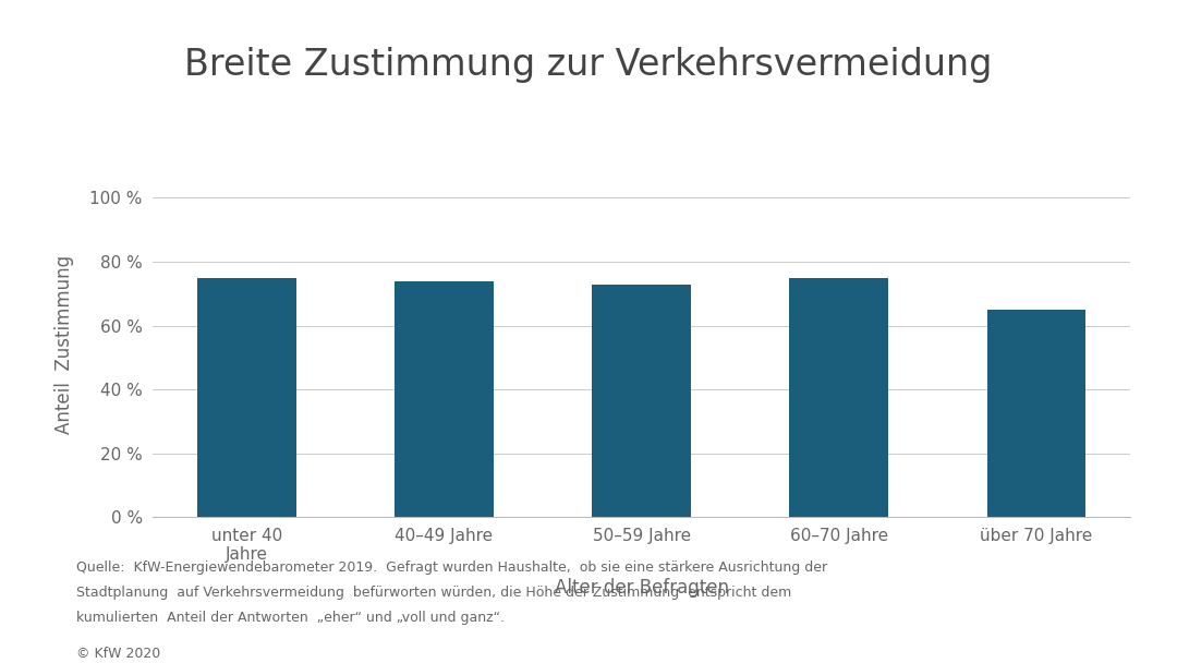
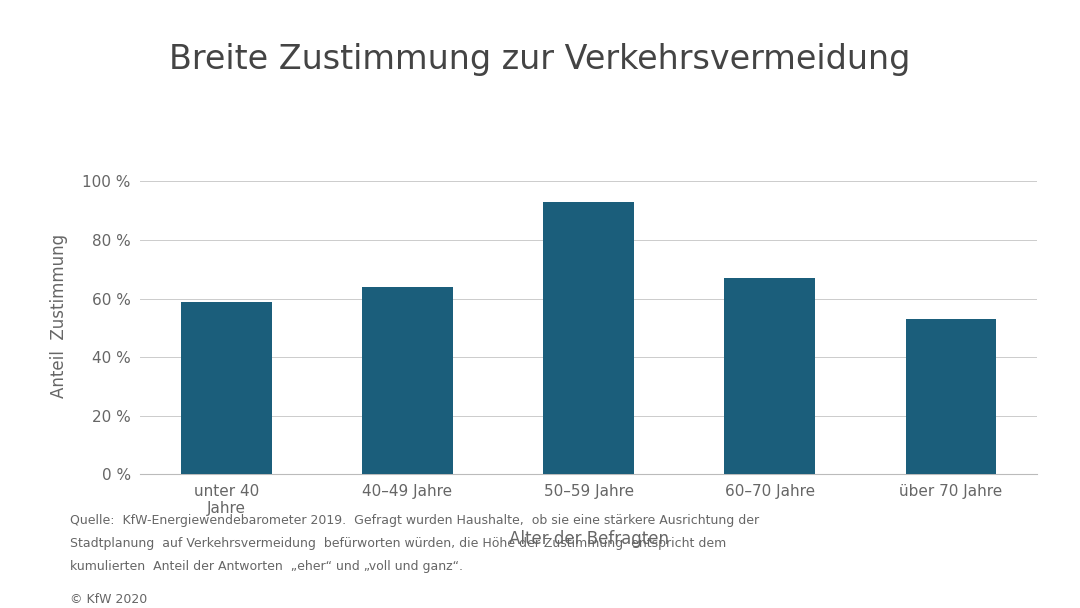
unter 40 Jahre: 75 % -> 59 %
40–49 Jahre: 74 % -> 64 %
50–59 Jahre: 73 % -> 93 %
60–70 Jahre: 75 % -> 67 %
über 70 Jahre: 65 % -> 53 %
